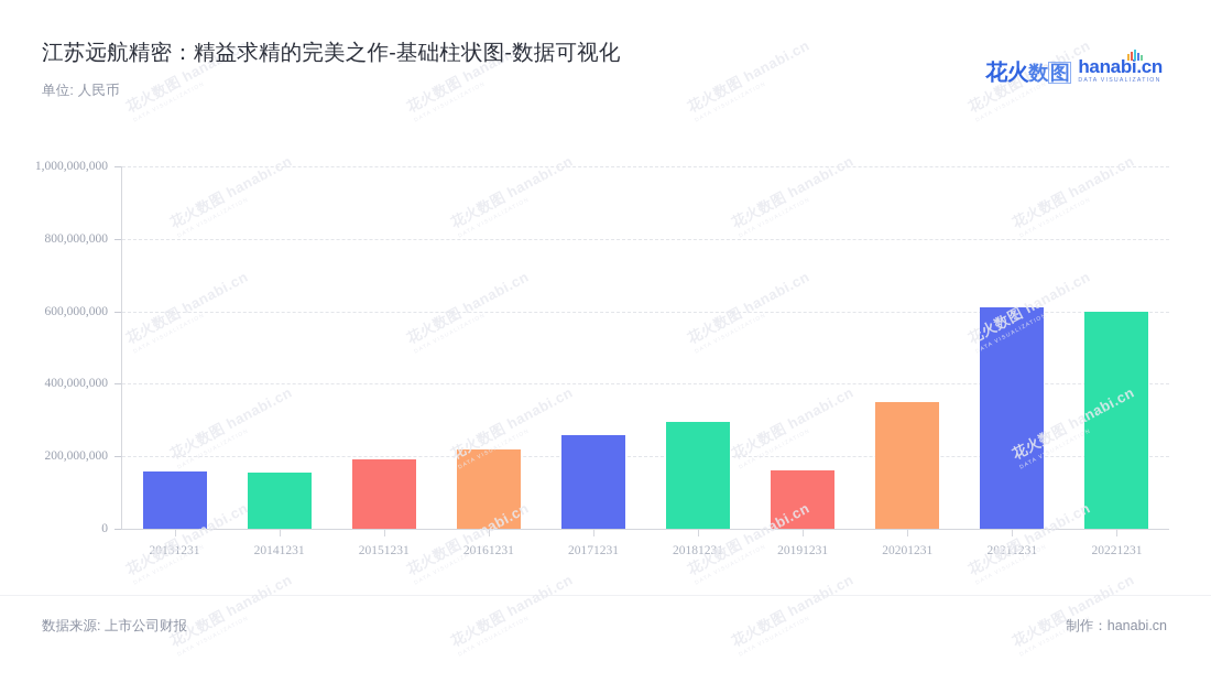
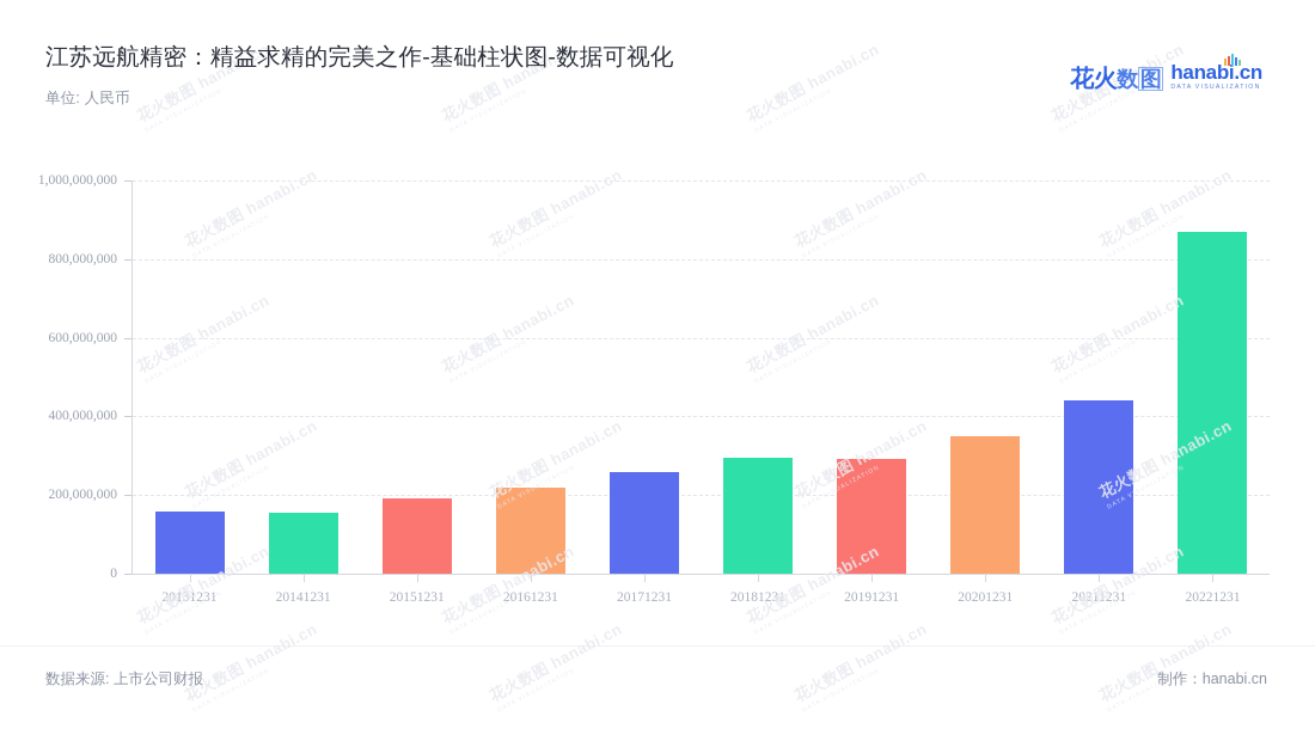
20191231: 160000000 -> 290000000
20211231: 610000000 -> 440000000
20221231: 600000000 -> 870000000
